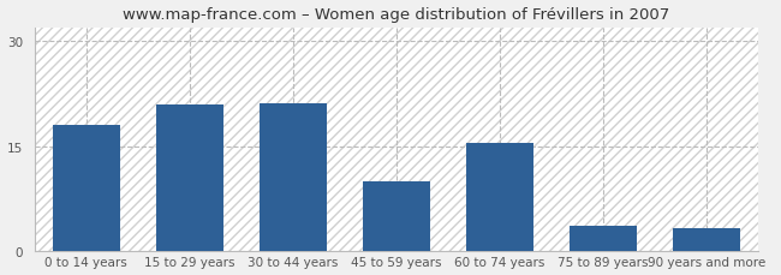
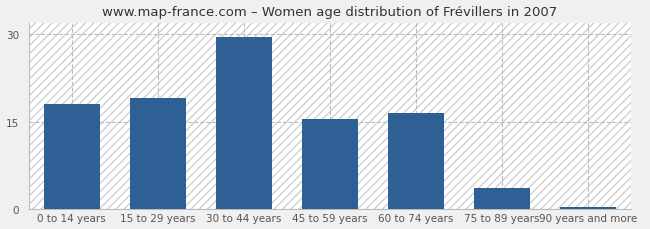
15 to 29 years: 21.0 -> 19.0
30 to 44 years: 21.2 -> 29.5
45 to 59 years: 10.0 -> 15.5
60 to 74 years: 15.4 -> 16.5
90 years and more: 3.2 -> 0.2
